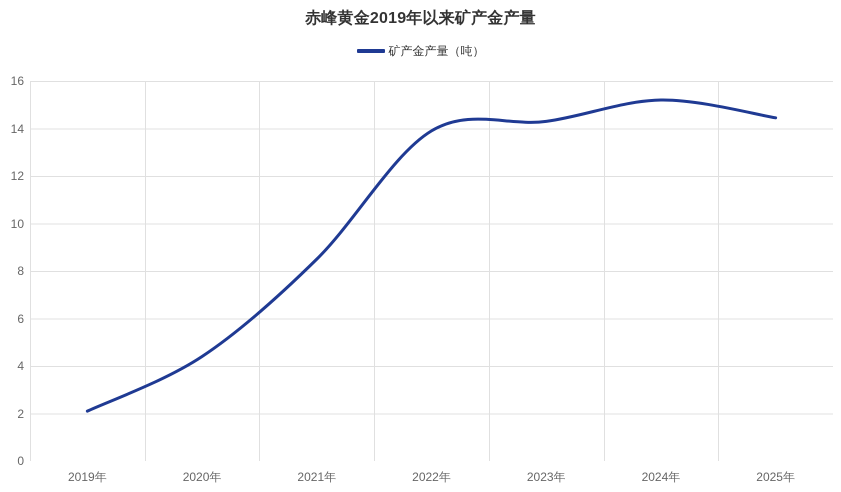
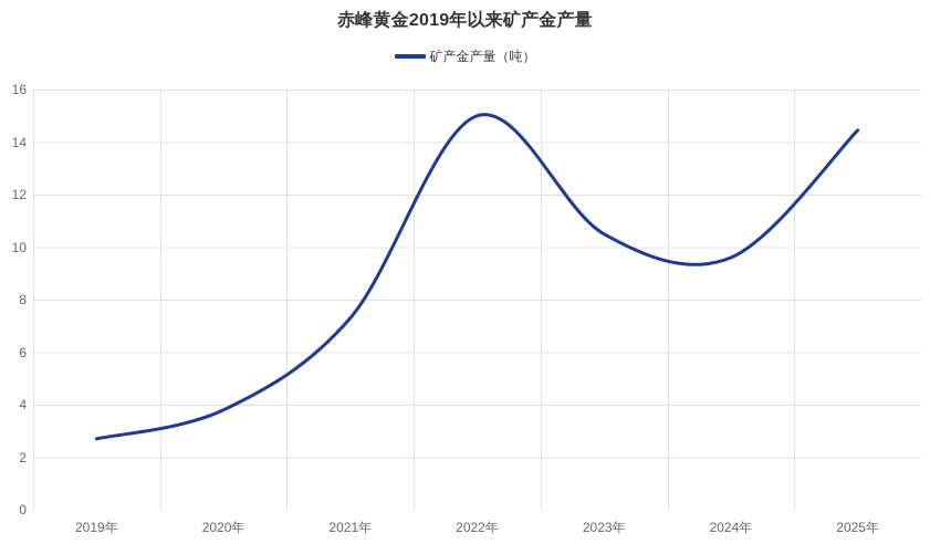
2019年: 2.1 -> 2.7
2020年: 4.4 -> 3.8
2021年: 8.5 -> 7.3
2022年: 13.9 -> 15.0
2023年: 14.3 -> 10.5
2024年: 15.2 -> 9.6
